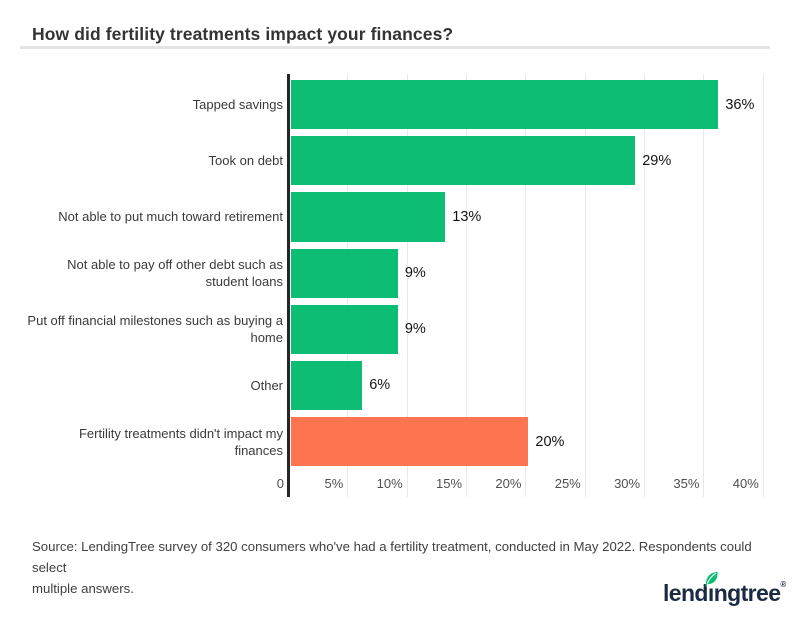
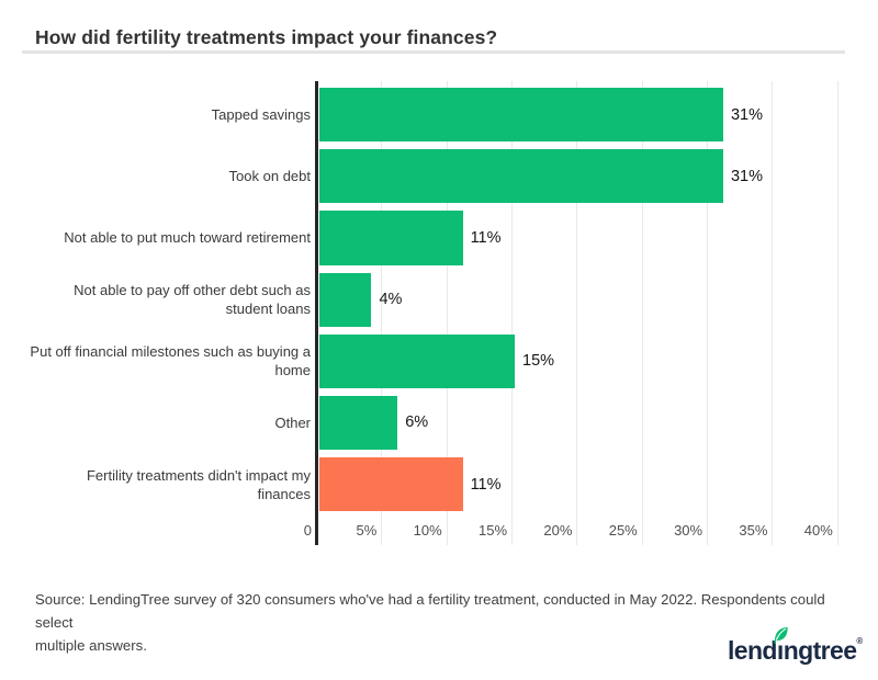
Tapped savings: 36% -> 31%
Took on debt: 29% -> 31%
Not able to put much toward retirement: 13% -> 11%
Not able to pay off other debt such as student loans: 9% -> 4%
Put off financial milestones such as buying a home: 9% -> 15%
Fertility treatments didn't impact my finances: 20% -> 11%
